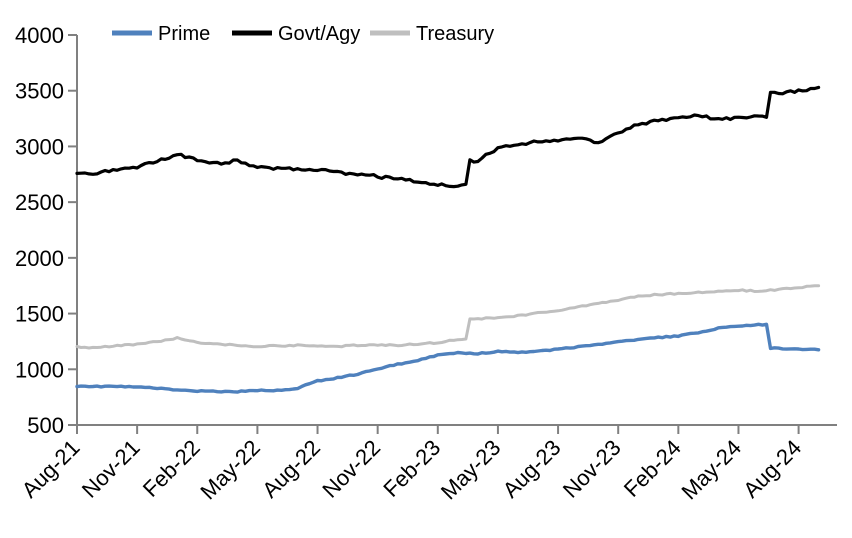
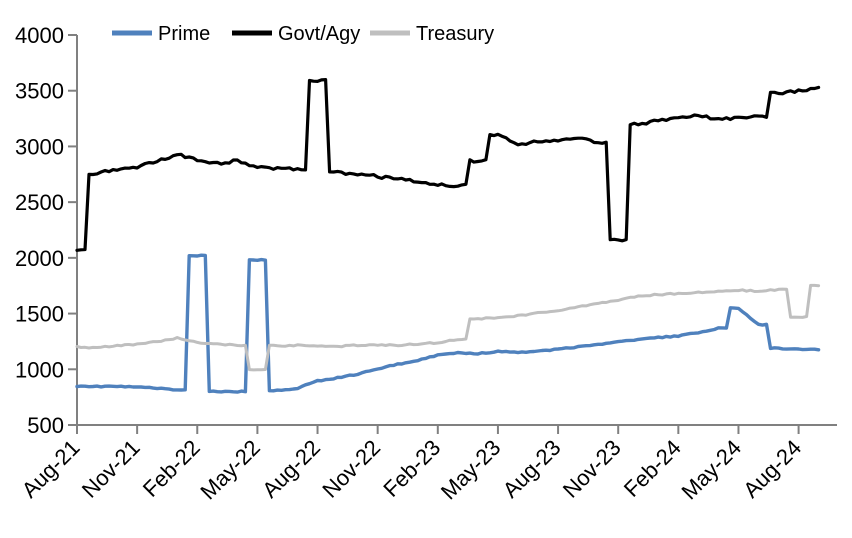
Govt/Agy/Aug-21: 2770 -> 2080
Prime/Feb-22: 800 -> 2020
Prime/May-22: 810 -> 1980
Treasury/May-22: 1200 -> 1000
Govt/Agy/Aug-22: 2790 -> 3590
Govt/Agy/May-23: 2990 -> 3110
Govt/Agy/Nov-23: 3120 -> 2160
Prime/May-24: 1390 -> 1550
Treasury/Aug-24: 1740 -> 1470
